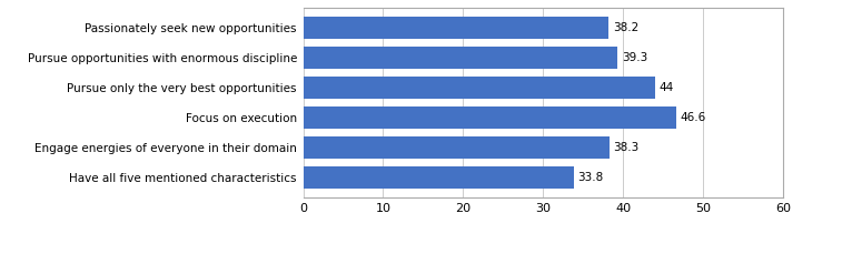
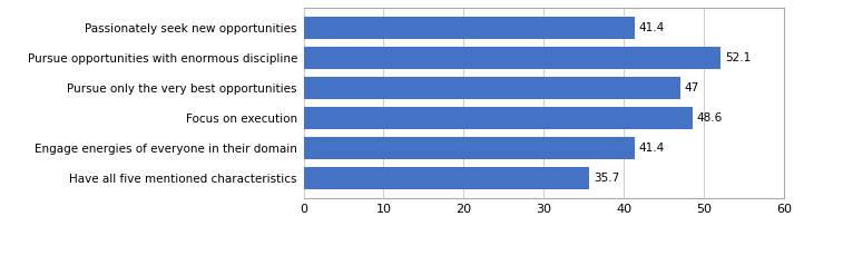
Passionately seek new opportunities: 38.2 -> 41.4
Pursue opportunities with enormous discipline: 39.3 -> 52.1
Pursue only the very best opportunities: 44 -> 47
Focus on execution: 46.6 -> 48.6
Engage energies of everyone in their domain: 38.3 -> 41.4
Have all five mentioned characteristics: 33.8 -> 35.7
